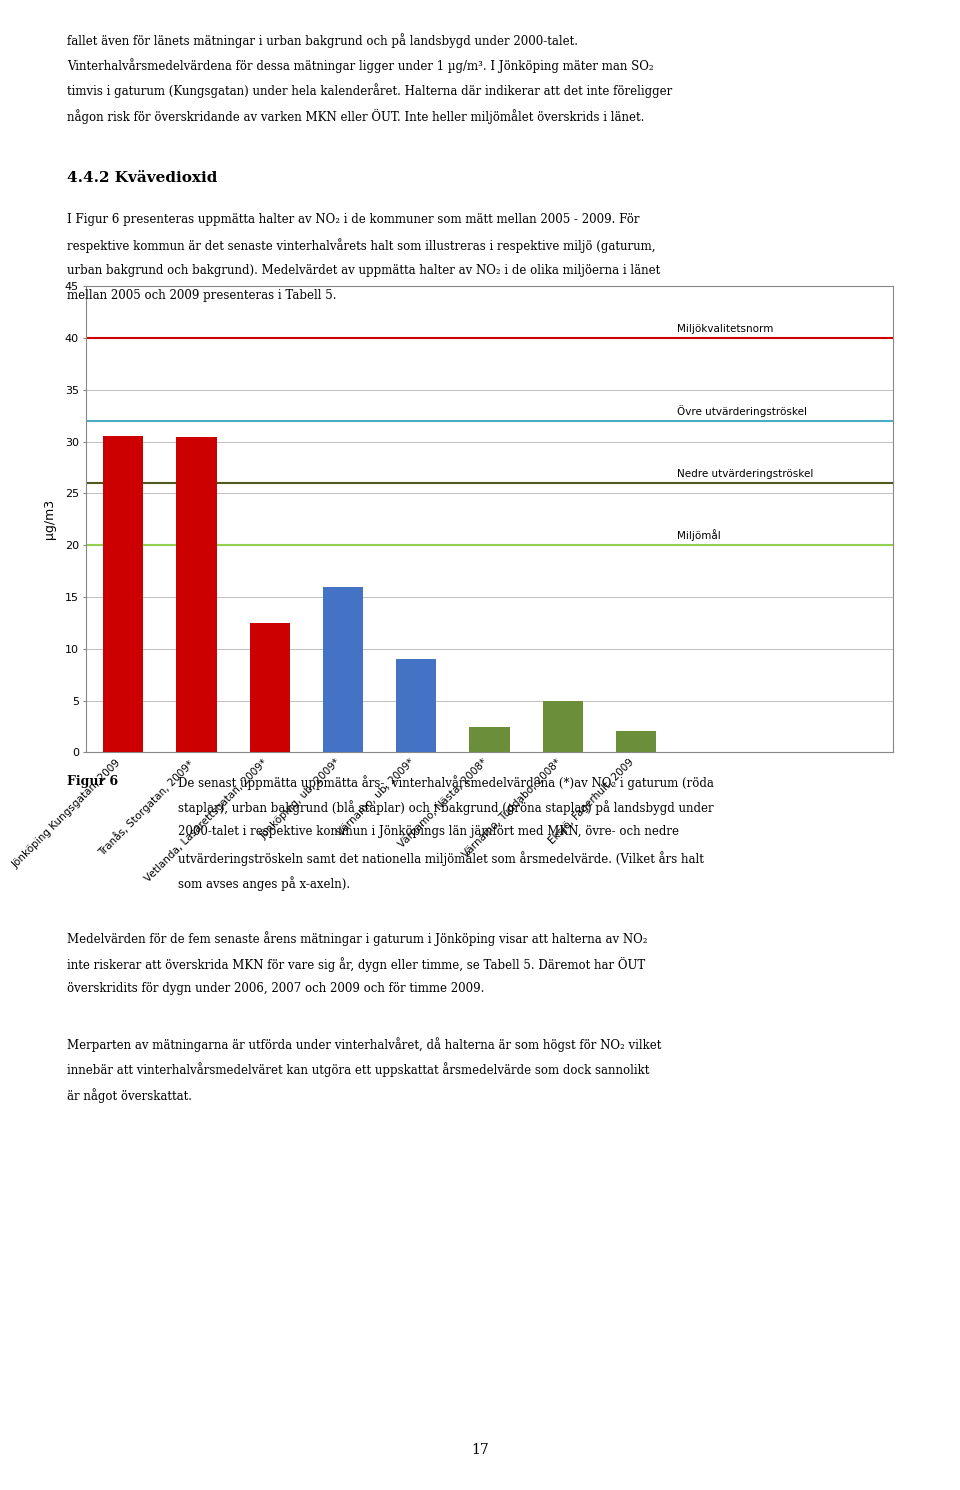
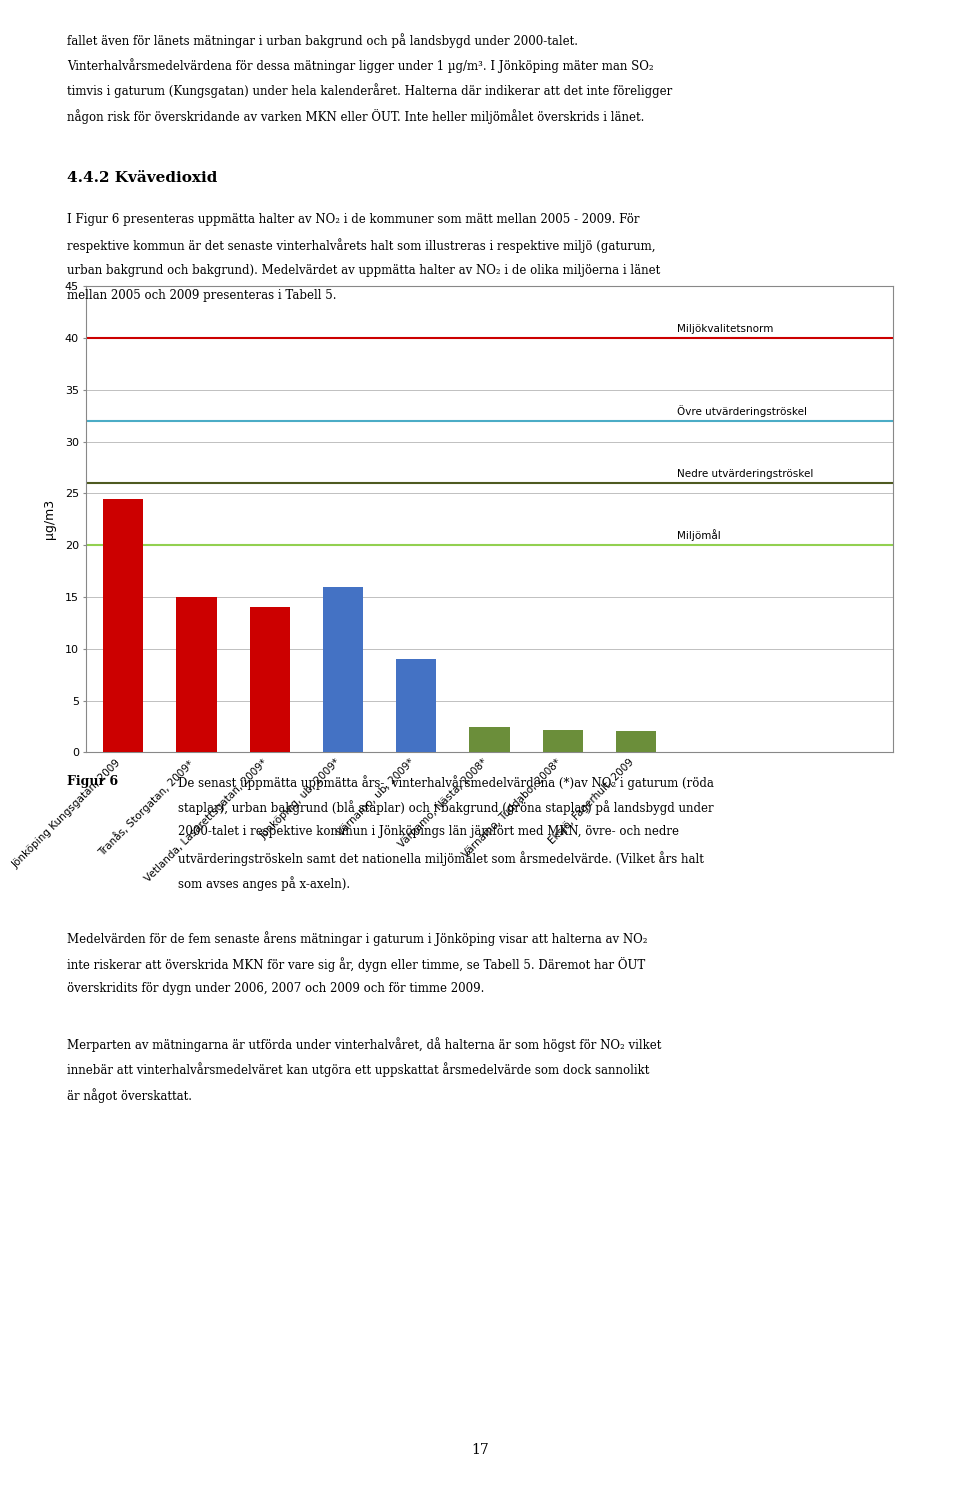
Jönköping Kungsgatan, 2009: 30.5 -> 24.5
Tranås, Storgatan, 2009*: 30.4 -> 15.0
Vetlanda, Lasarettsgatan, 2009*: 12.5 -> 14.0
Värnamo, Tuddabo, 2008*: 5.0 -> 2.2
